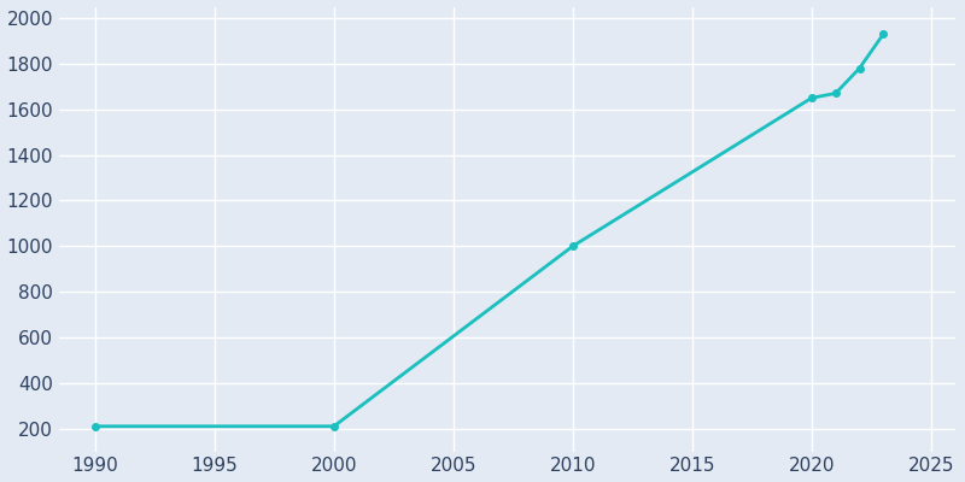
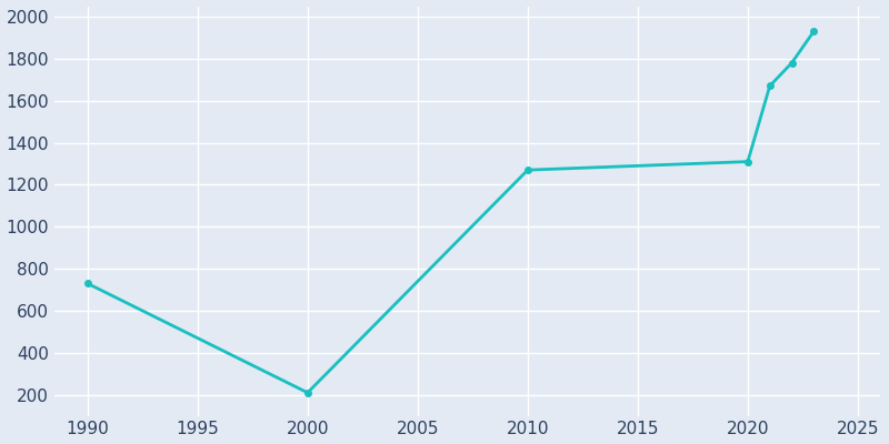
1990: 210 -> 730
2010: 1000 -> 1270
2020: 1650 -> 1310
